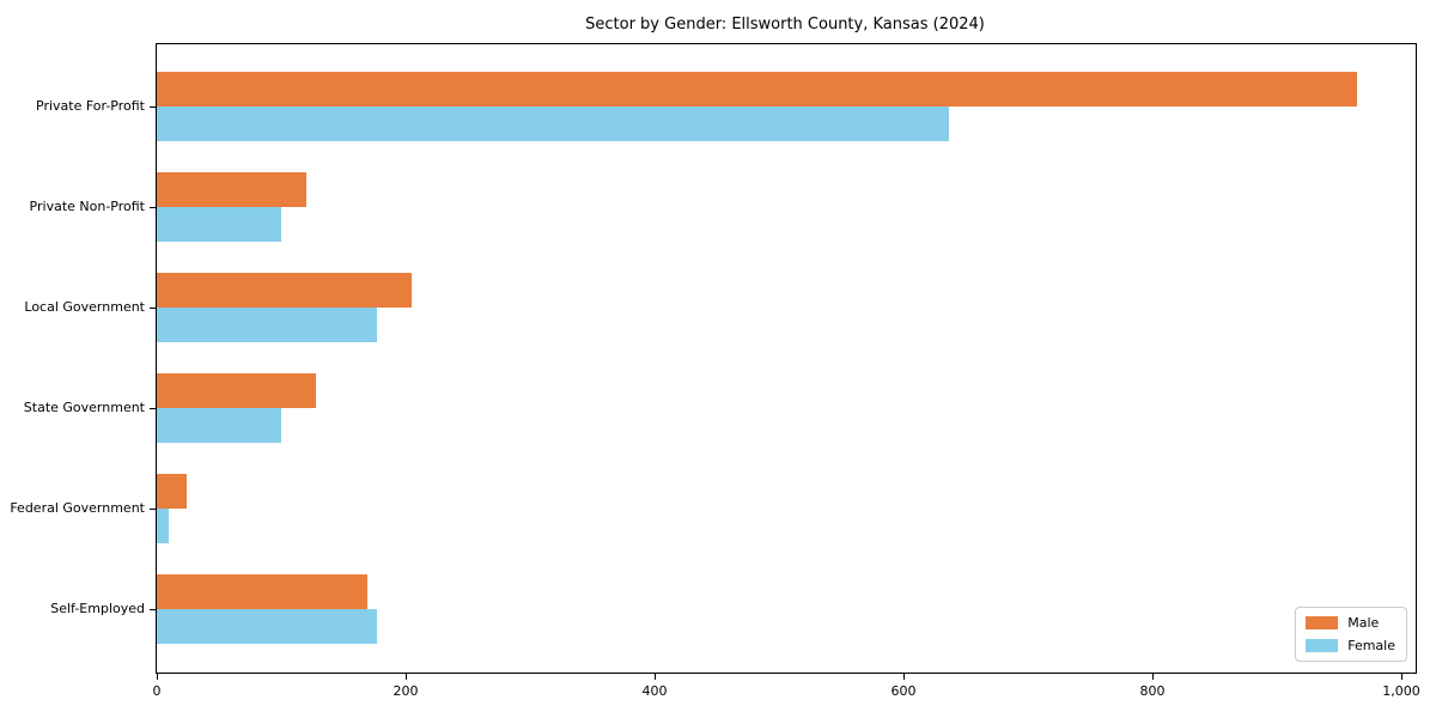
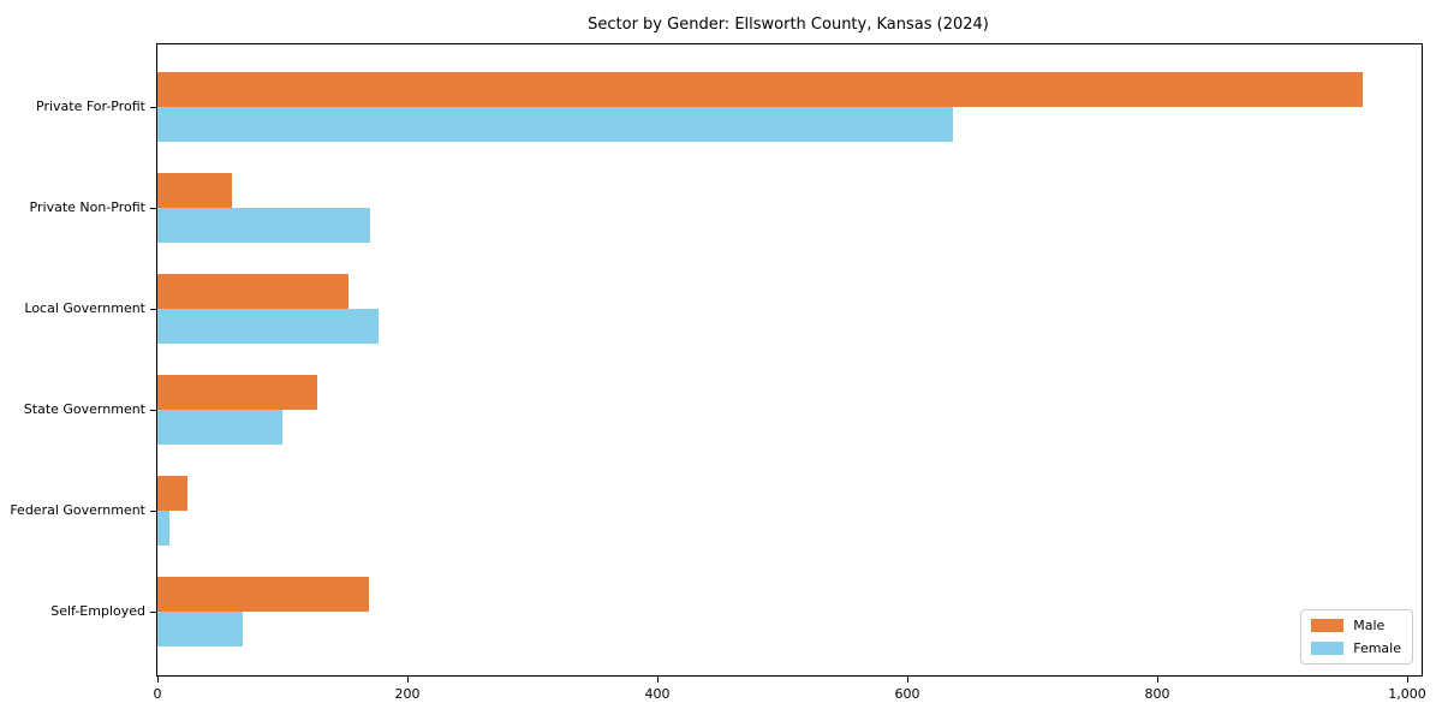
Male/Private Non-Profit: 120 -> 60
Female/Private Non-Profit: 100 -> 170
Male/Local Government: 205 -> 153
Female/Self-Employed: 177 -> 68
